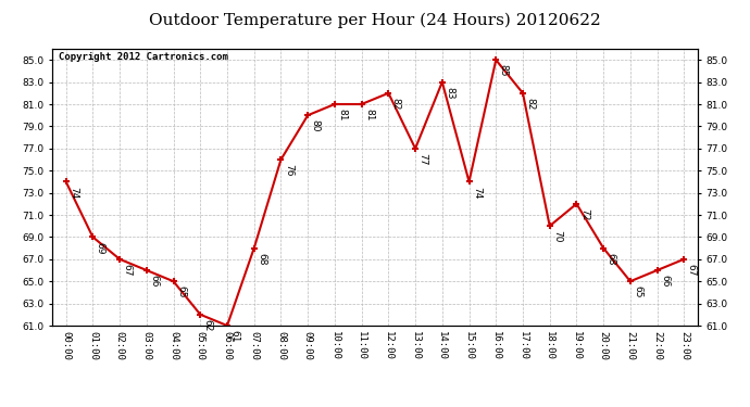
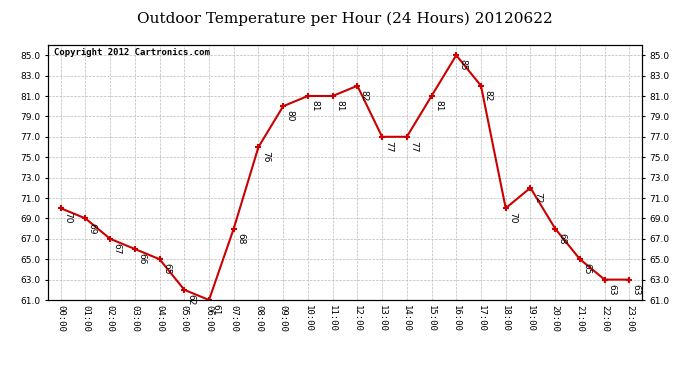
00:00: 74 -> 70
14:00: 83 -> 77
15:00: 74 -> 81
22:00: 66 -> 63
23:00: 67 -> 63
